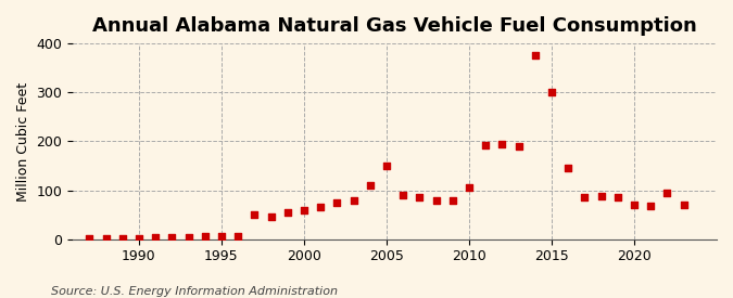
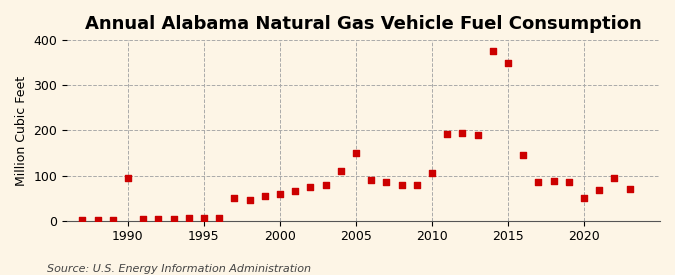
1990: 2 -> 95
2015: 300 -> 350
2020: 70 -> 50
